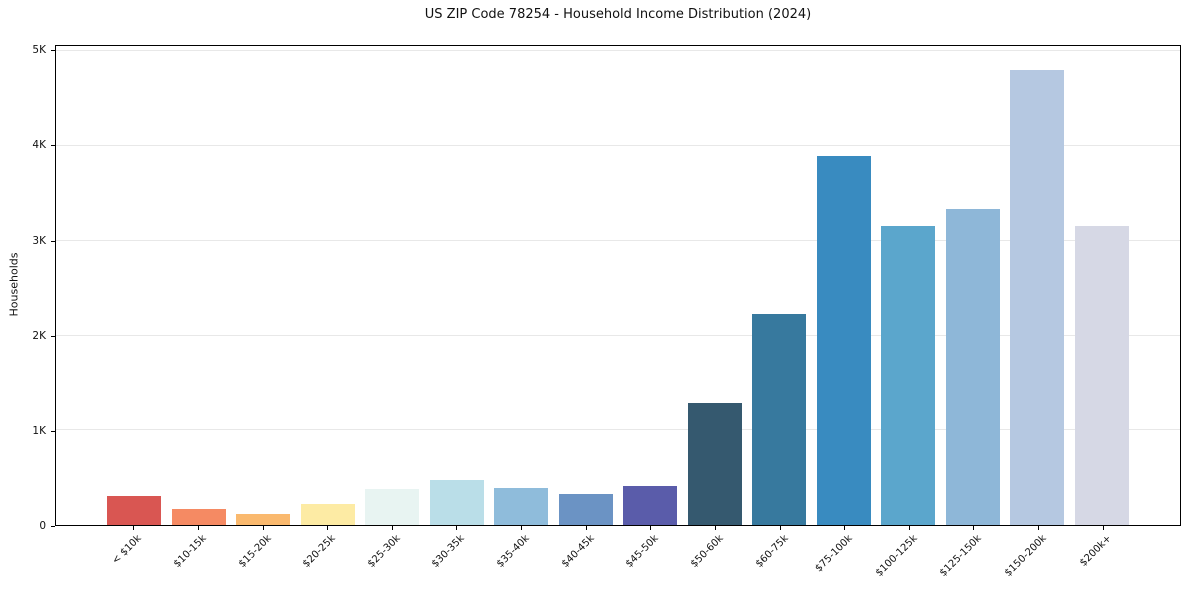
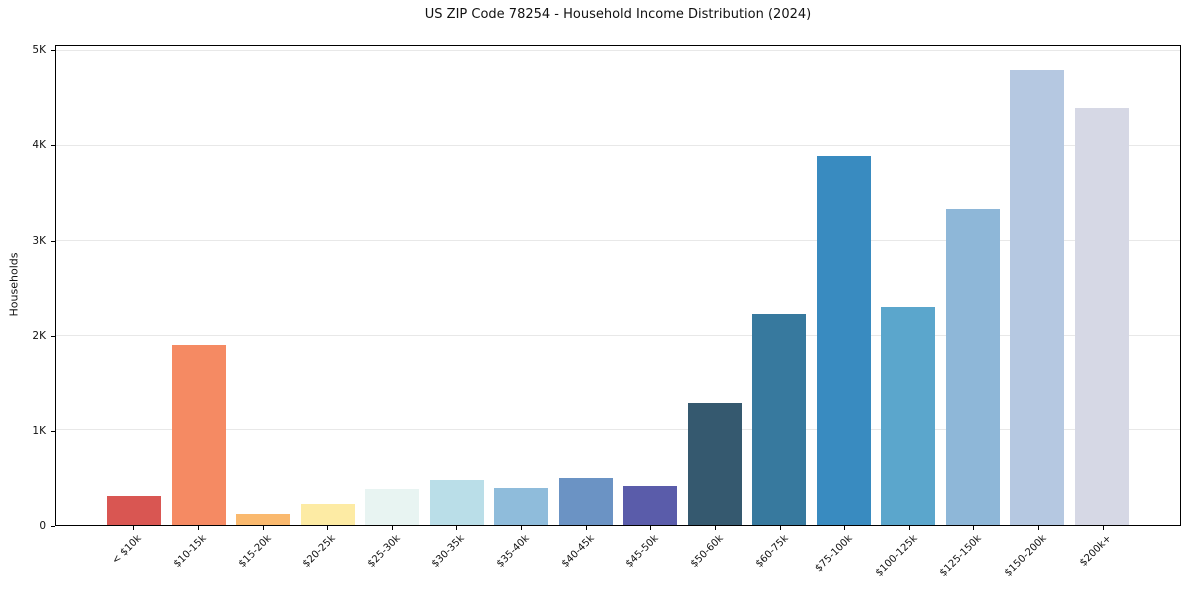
$10-15k: 0.2K -> 1.9K
$40-45k: 0.3K -> 0.5K
$100-125k: 3.2K -> 2.3K
$200k+: 3.2K -> 4.4K
